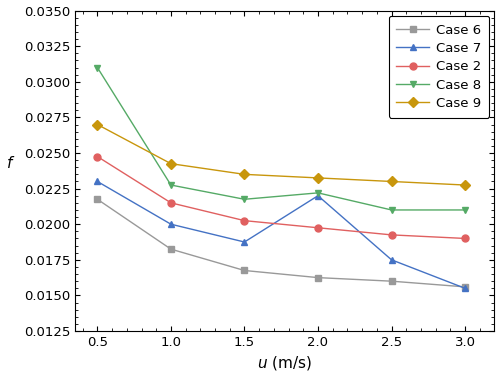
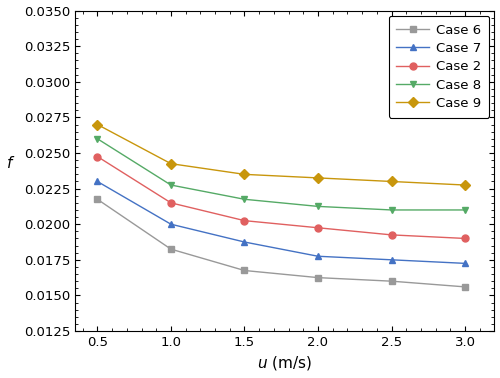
Case 8/0.5: 0.0310 -> 0.0260
Case 7/2.0: 0.0220 -> 0.0177
Case 8/2.0: 0.0222 -> 0.0213
Case 7/3.0: 0.0155 -> 0.0173
